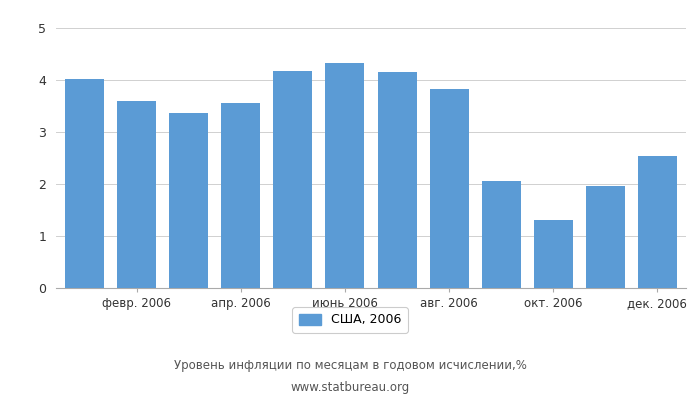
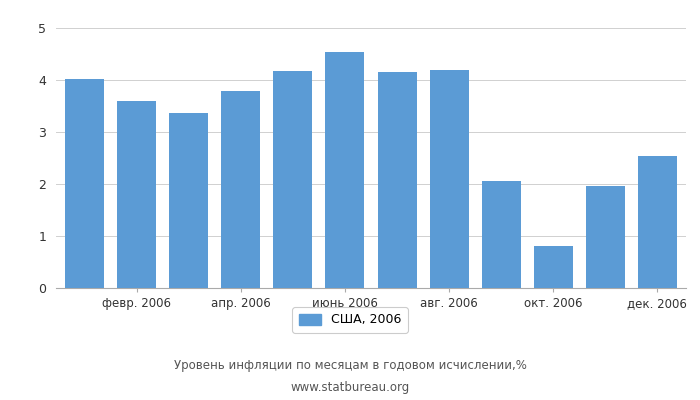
апр. 2006: 3.55 -> 3.78
июнь 2006: 4.32 -> 4.54
авг. 2006: 3.82 -> 4.20
окт. 2006: 1.31 -> 0.80
